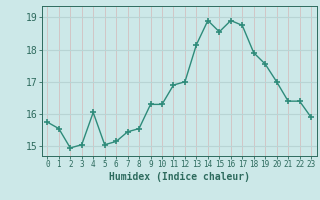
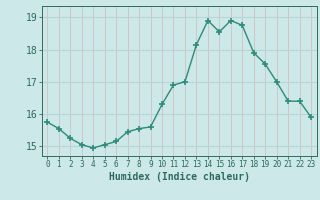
2: 14.95 -> 15.25
4: 16.05 -> 14.95
9: 16.30 -> 15.60
